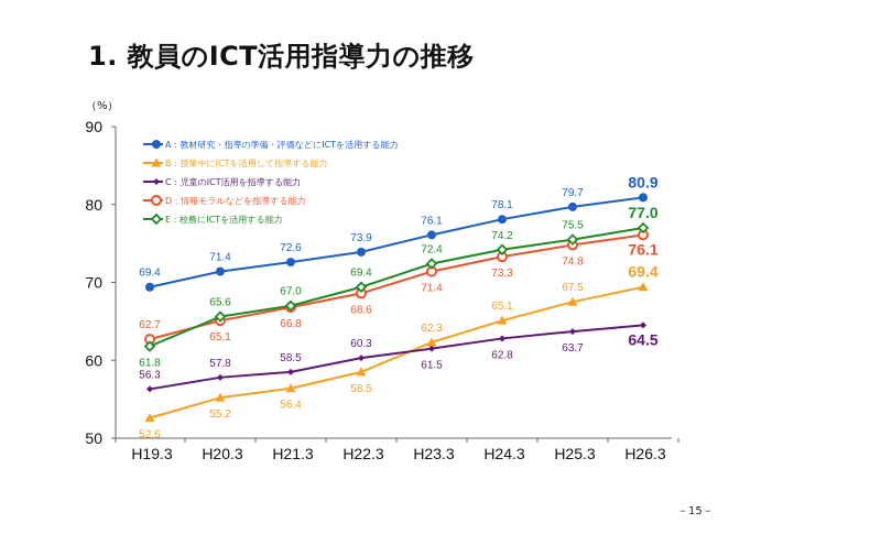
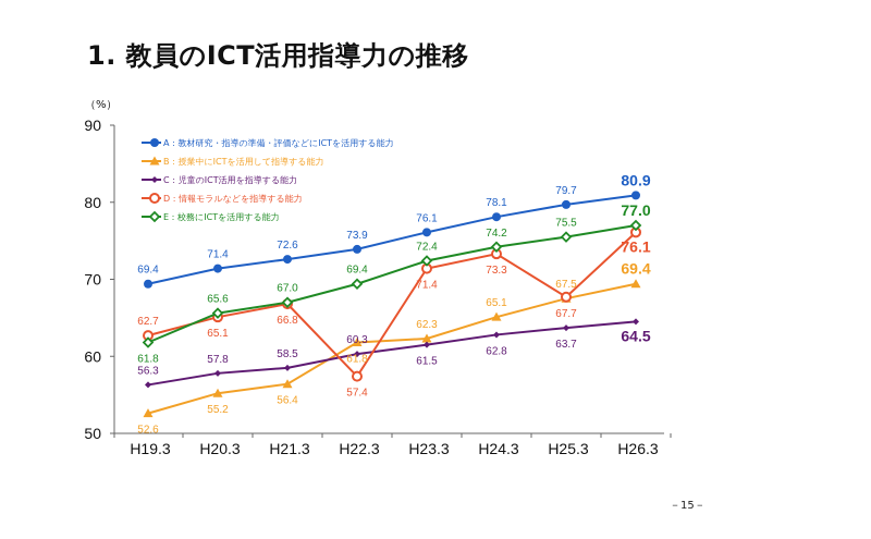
B：授業中にICTを活用して指導する能力/H22.3: 58.5 -> 61.8
D：情報モラルなどを指導する能力/H22.3: 68.6 -> 57.4
D：情報モラルなどを指導する能力/H25.3: 74.8 -> 67.7
